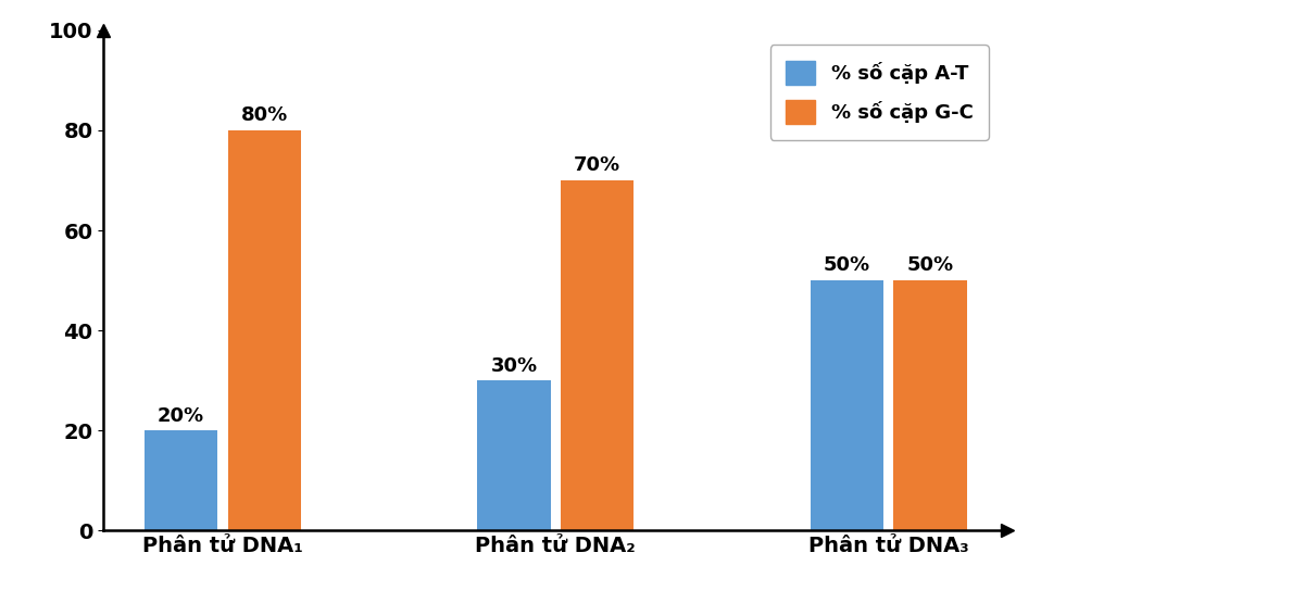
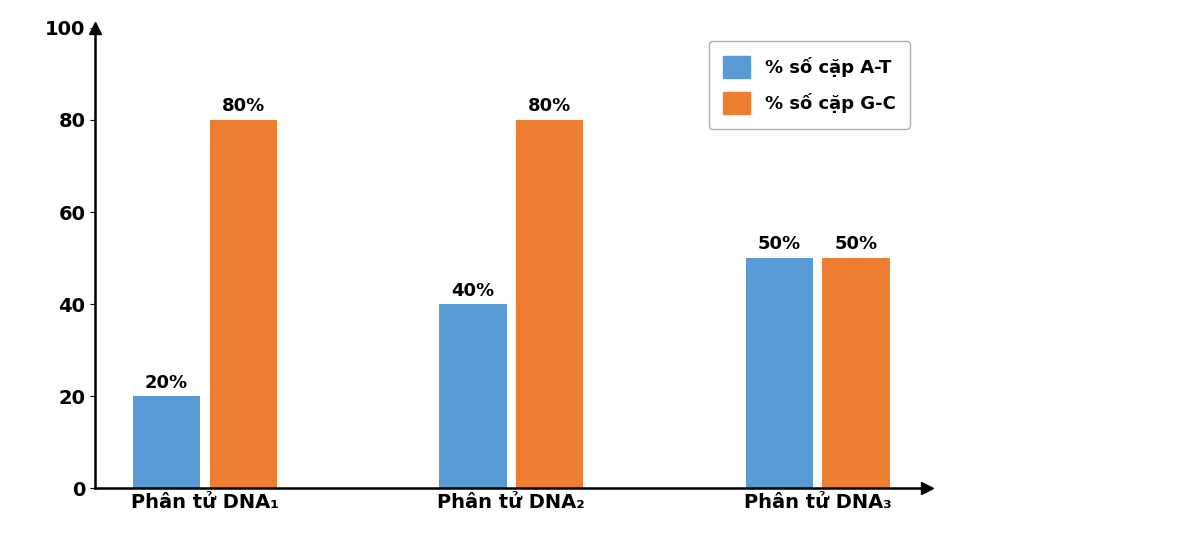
% số cặp A-T/Phân tử DNA₂: 30% -> 40%
% số cặp G-C/Phân tử DNA₂: 70% -> 80%
